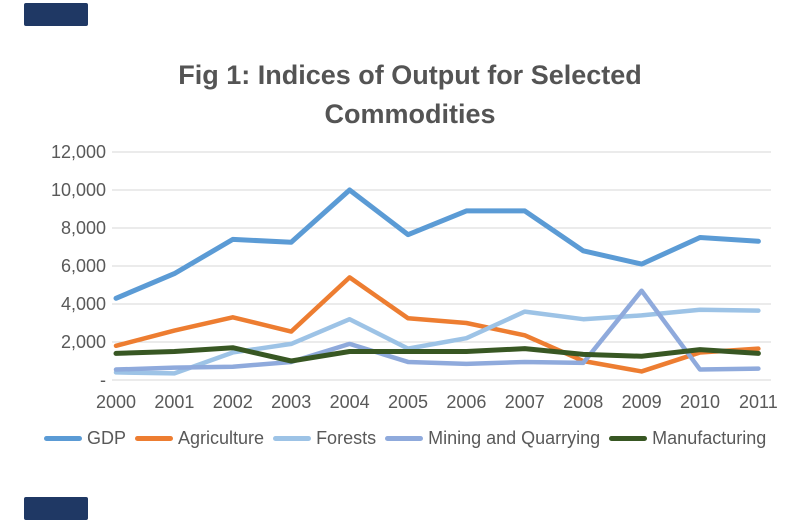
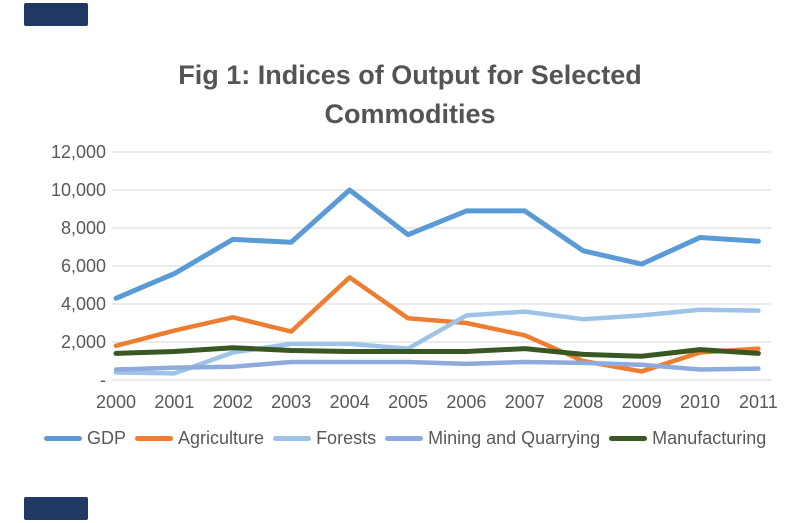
Manufacturing/2003: 1000 -> 1600
Forests/2004: 3200 -> 1900
Mining and Quarrying/2004: 1900 -> 1000
Forests/2006: 2200 -> 3400
Mining and Quarrying/2009: 4700 -> 800
